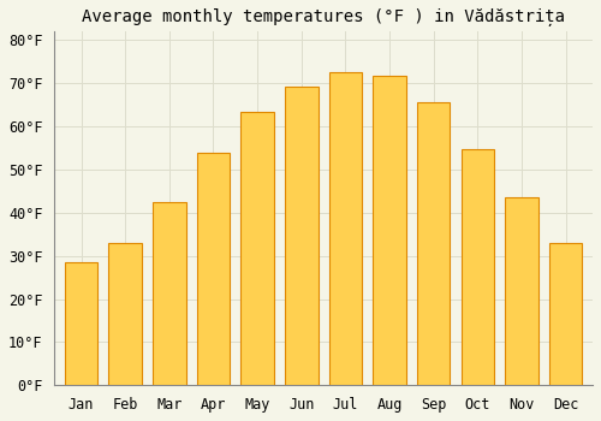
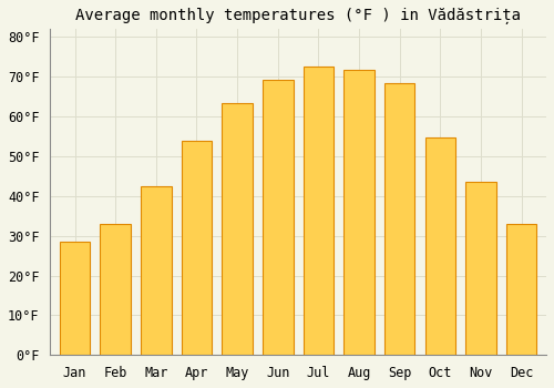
Sep: 65.5°F -> 68.5°F
